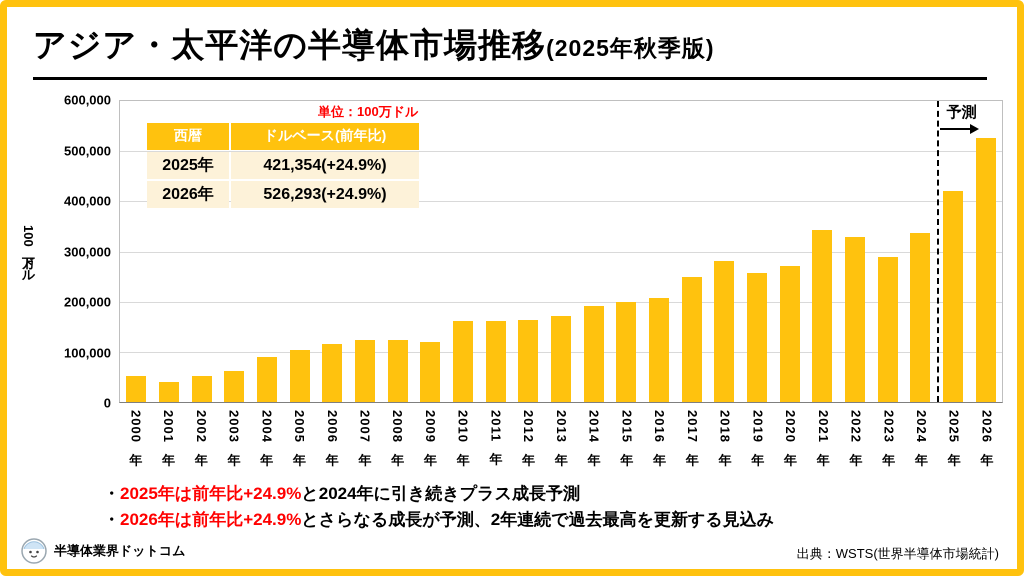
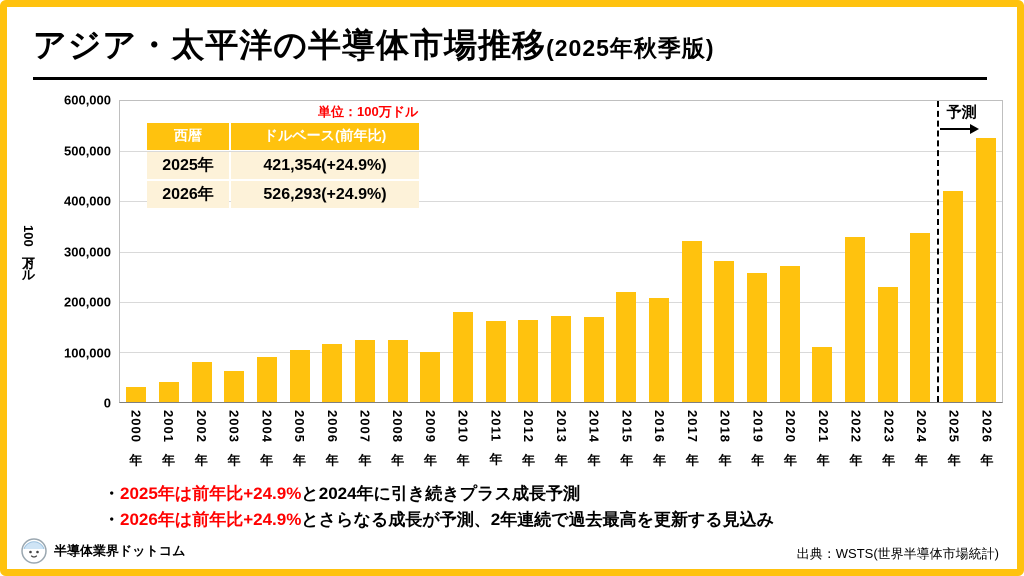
2000年: 50000 -> 30000
2002年: 50000 -> 80000
2009年: 120000 -> 100000
2010年: 160000 -> 180000
2014年: 190000 -> 170000
2015年: 200000 -> 220000
2017年: 250000 -> 320000
2021年: 340000 -> 110000
2023年: 290000 -> 230000
